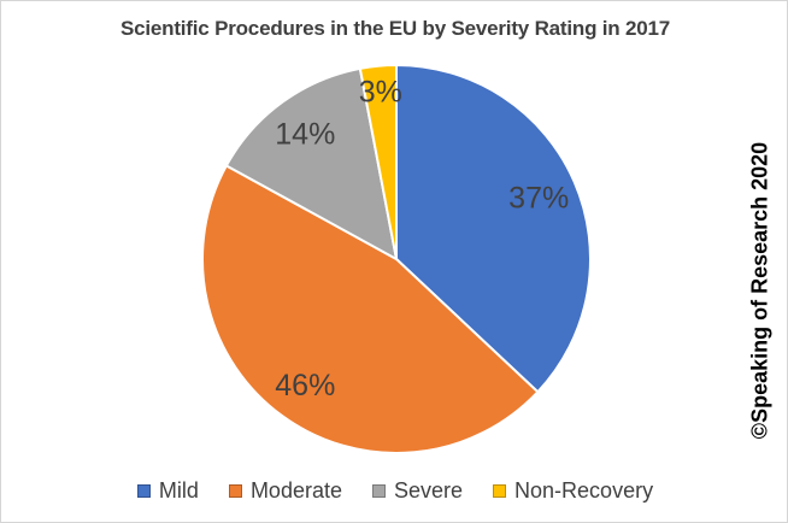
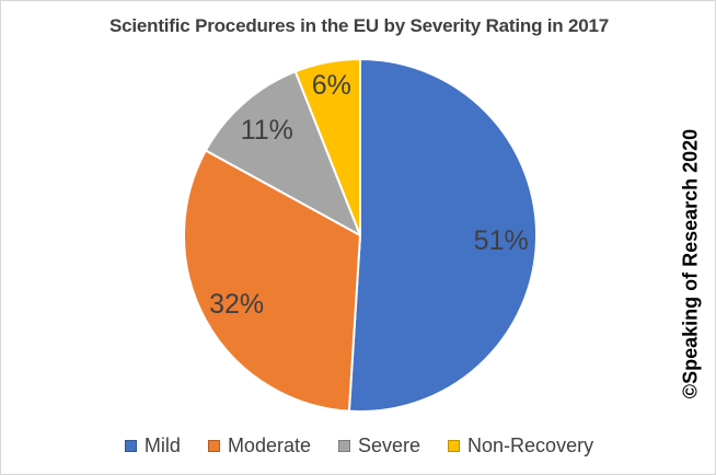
Mild: 37% -> 51%
Moderate: 46% -> 32%
Severe: 14% -> 11%
Non-Recovery: 3% -> 6%
